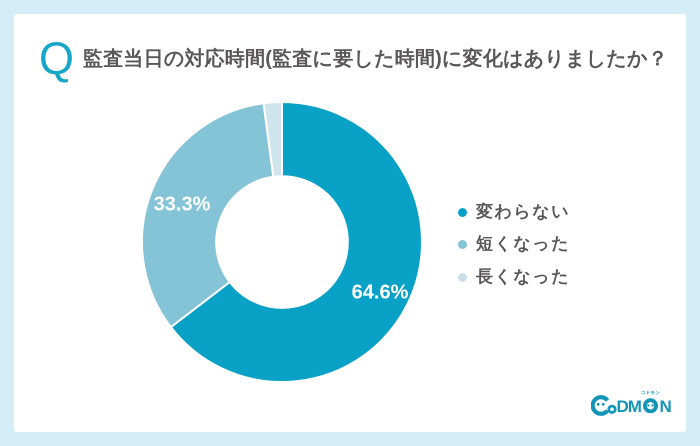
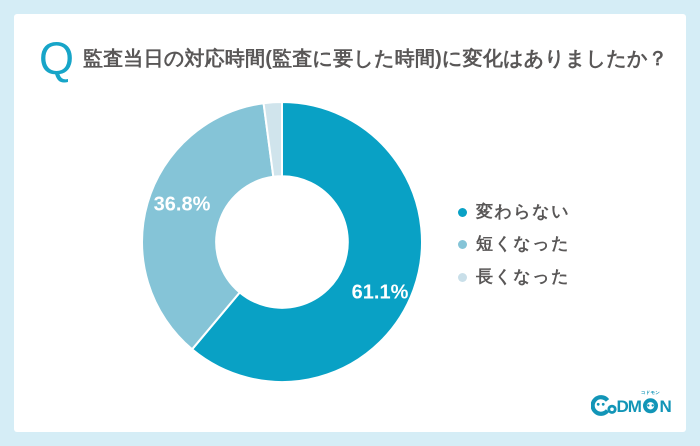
変わらない: 64.6% -> 61.1%
短くなった: 33.3% -> 36.8%
